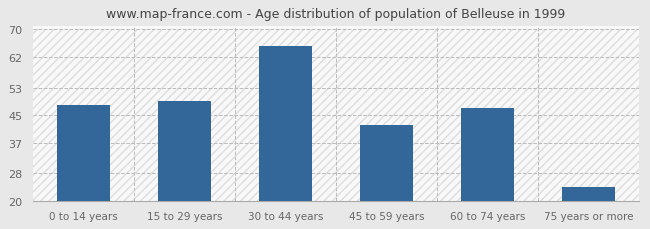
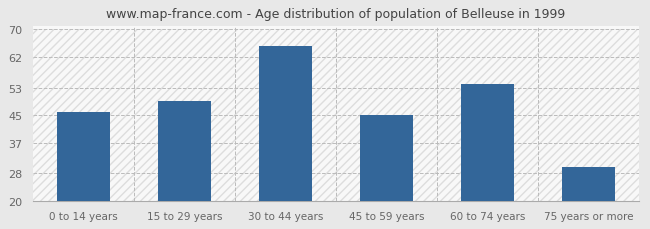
0 to 14 years: 48 -> 46
45 to 59 years: 42 -> 45
60 to 74 years: 47 -> 54
75 years or more: 24 -> 30
